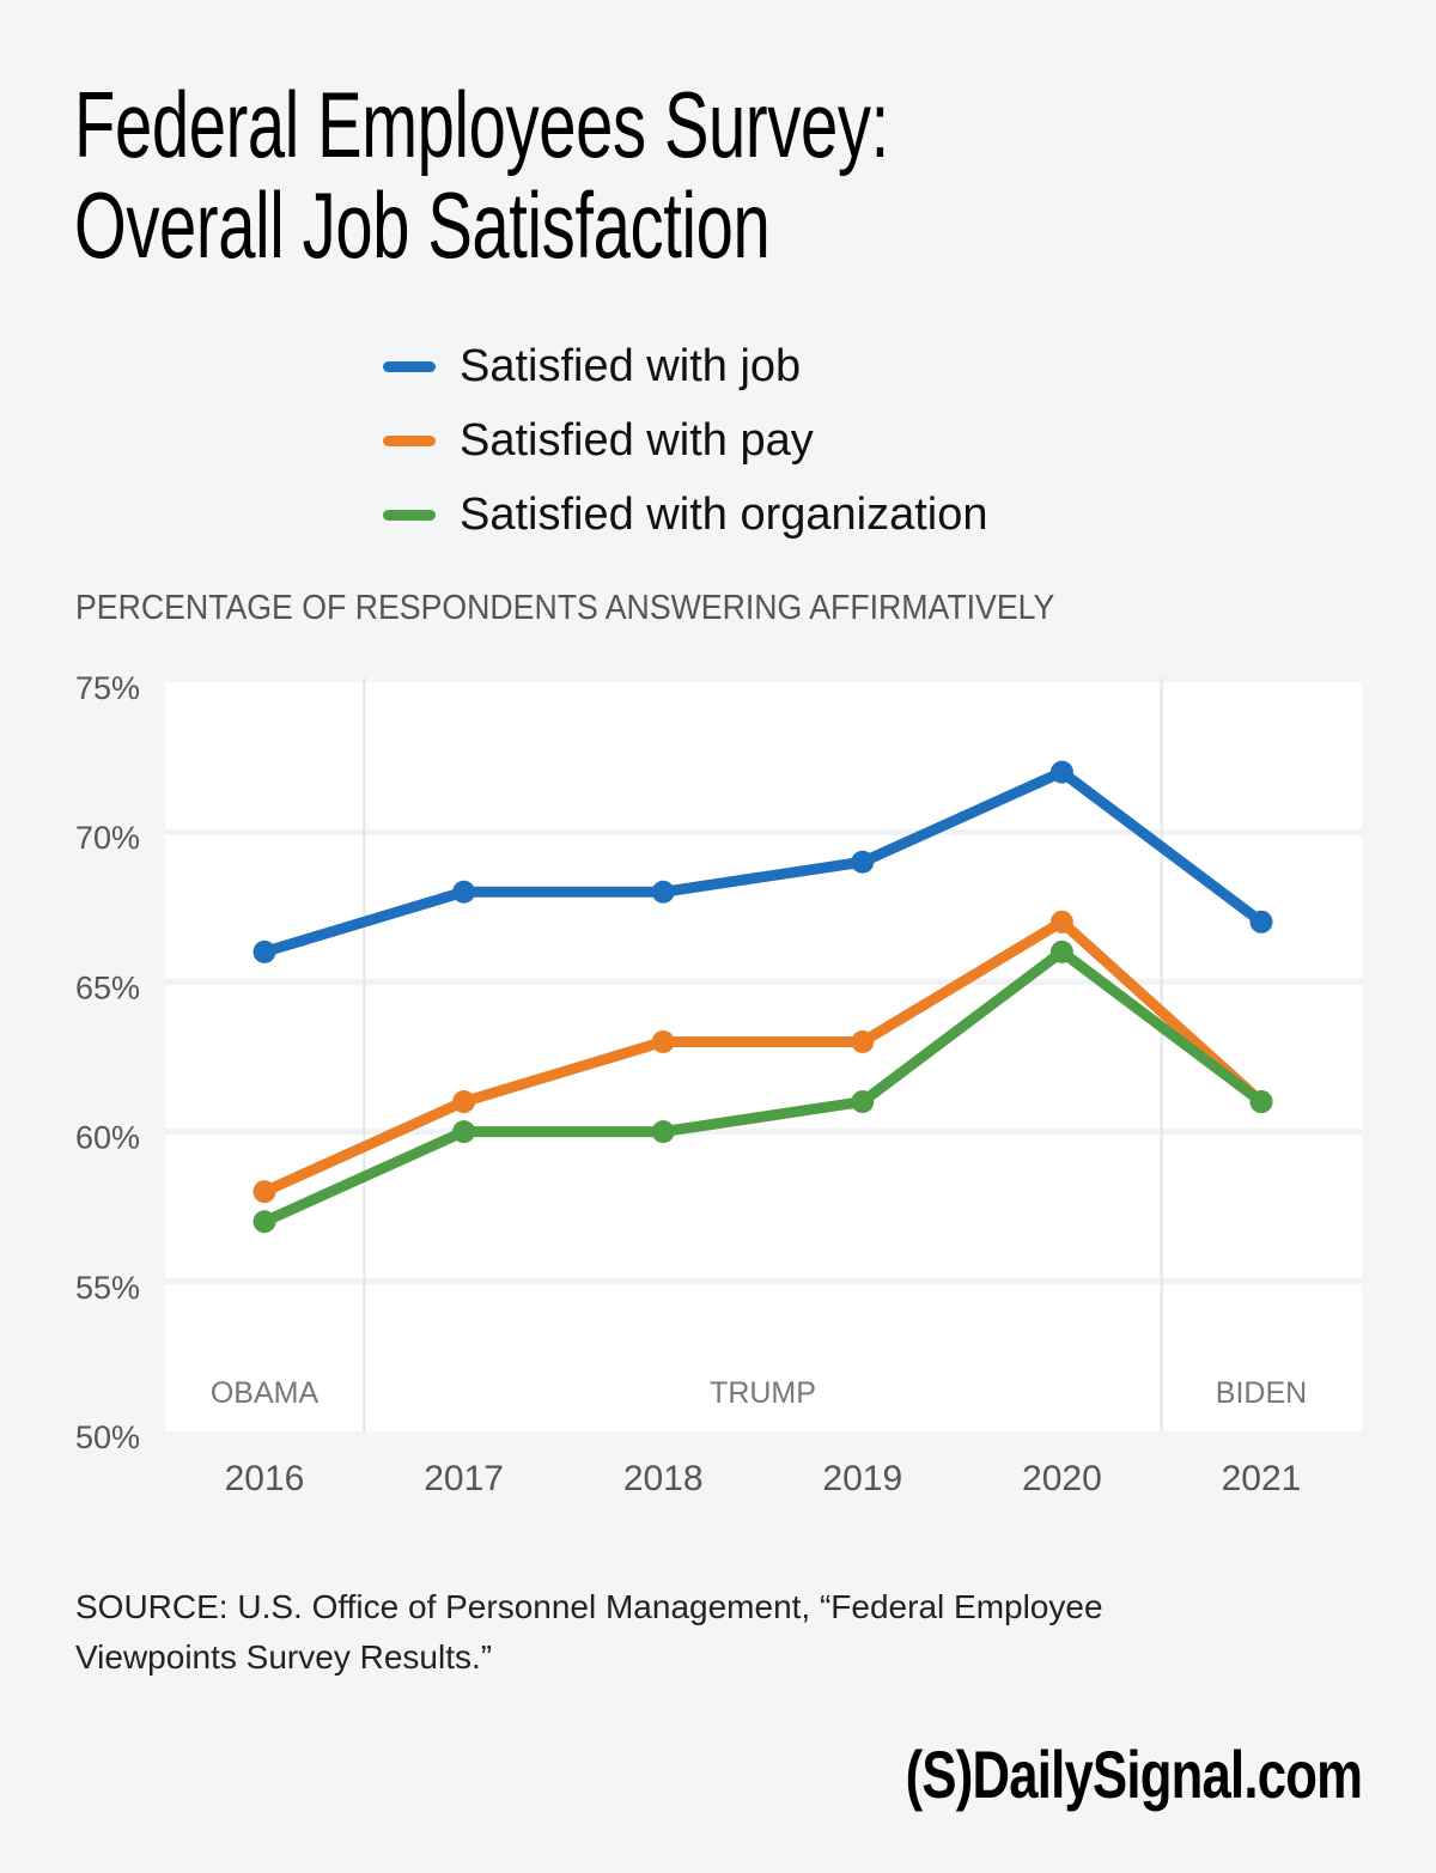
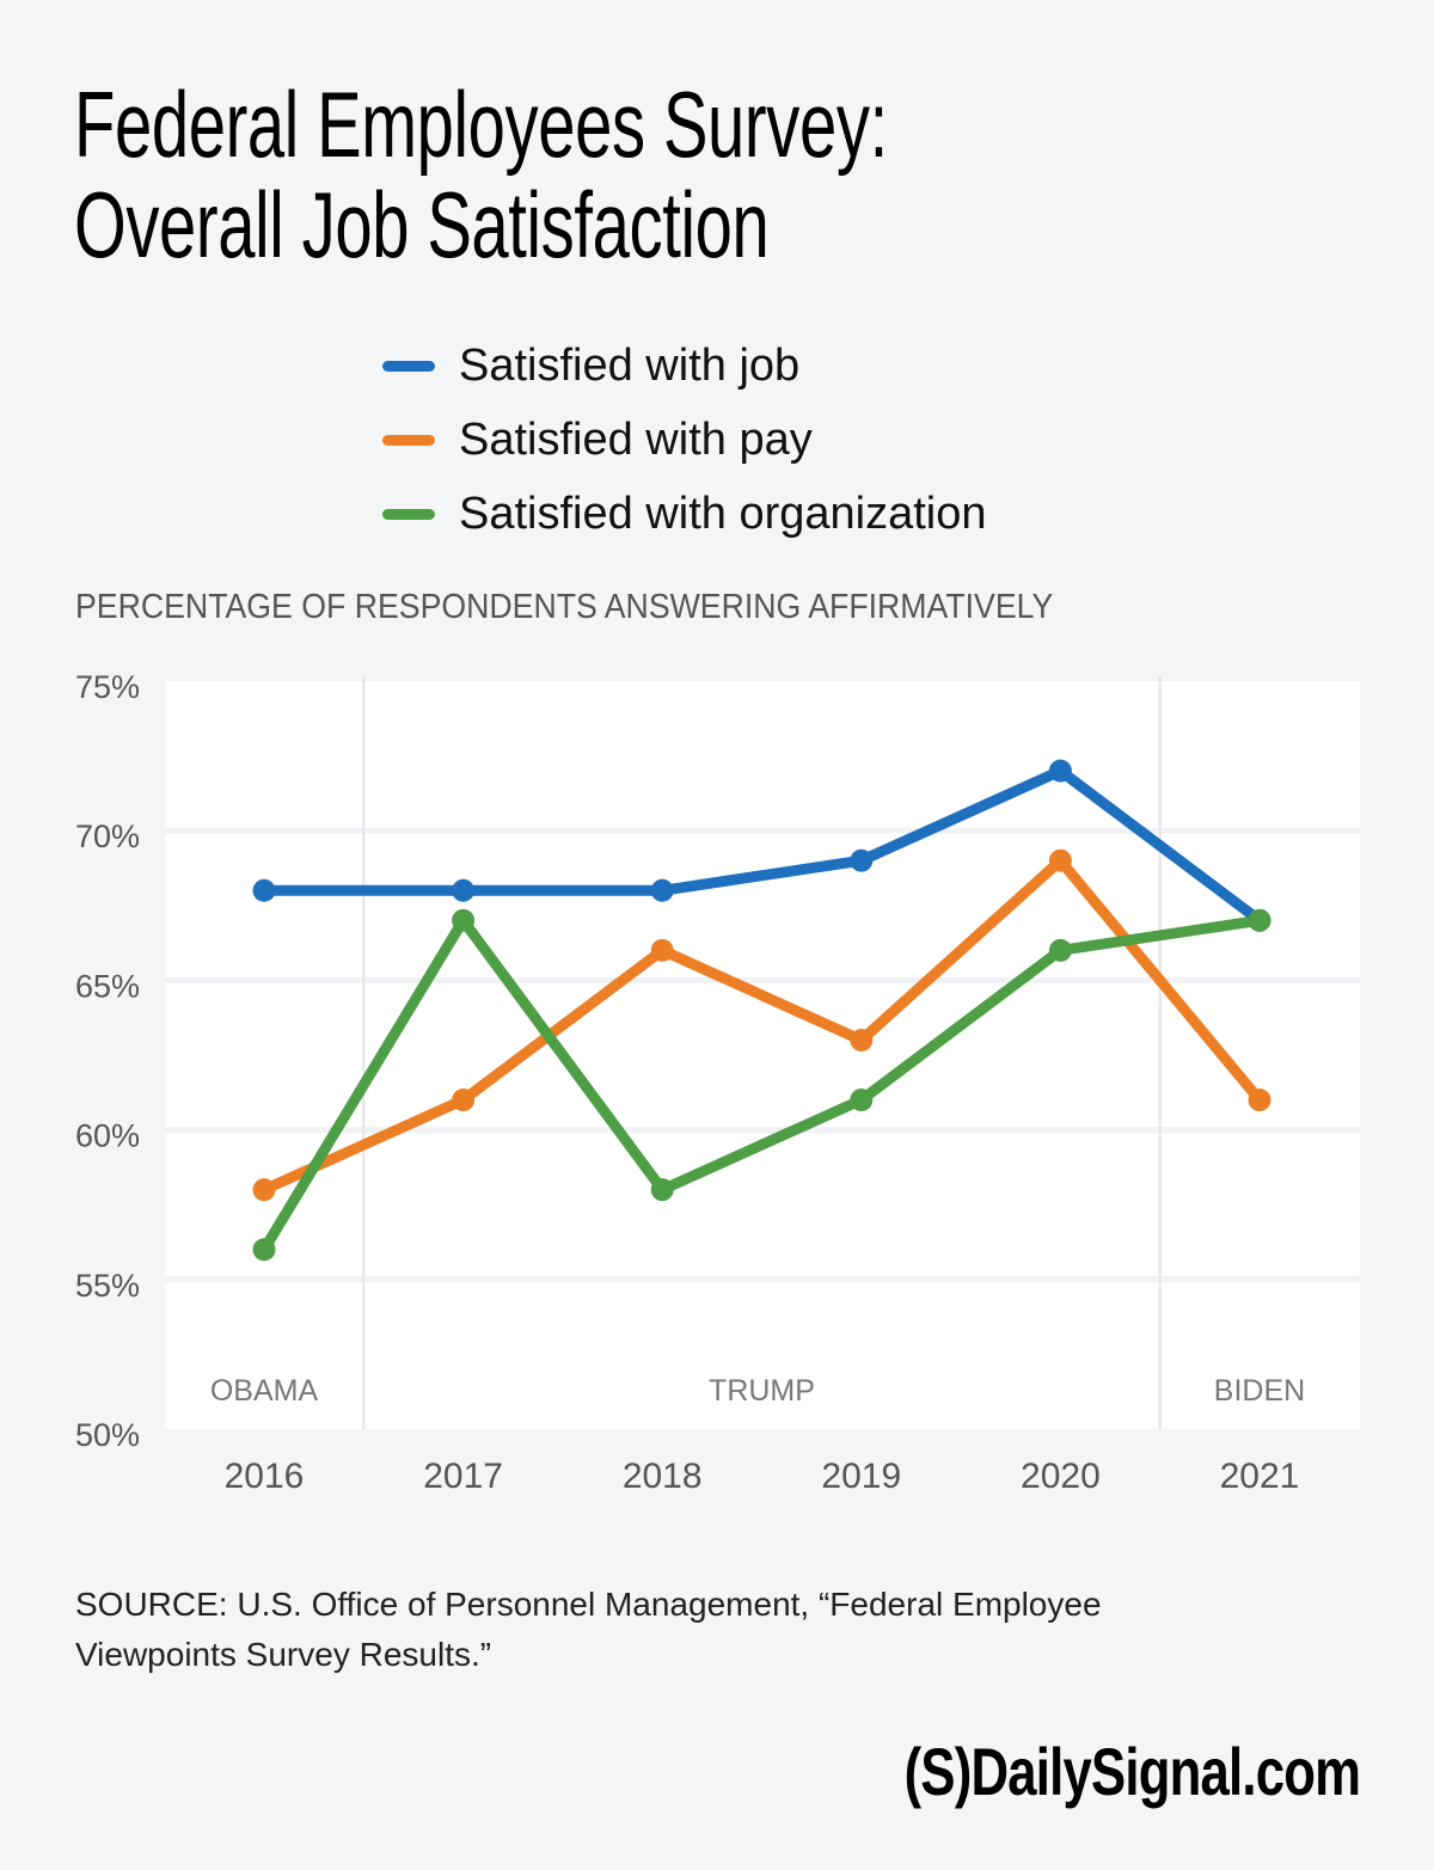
Satisfied with job/2016: 66% -> 68%
Satisfied with organization/2016: 57% -> 56%
Satisfied with organization/2017: 60% -> 67%
Satisfied with pay/2018: 63% -> 66%
Satisfied with organization/2018: 60% -> 58%
Satisfied with pay/2020: 67% -> 69%
Satisfied with organization/2021: 61% -> 67%
